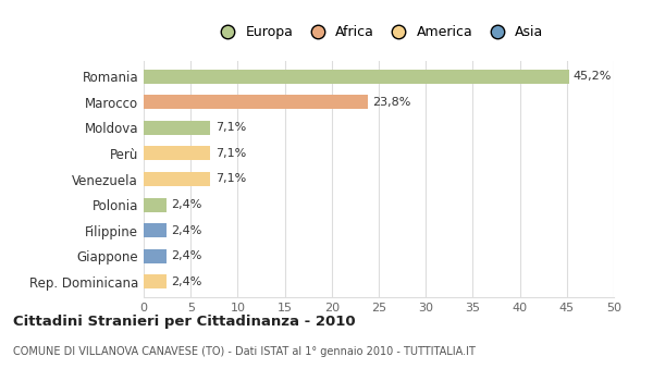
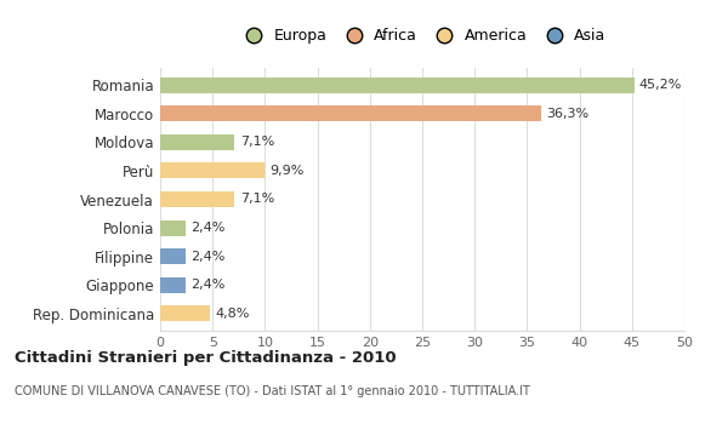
Marocco: 23,8% -> 36,3%
Perù: 7,1% -> 9,9%
Rep. Dominicana: 2,4% -> 4,8%
